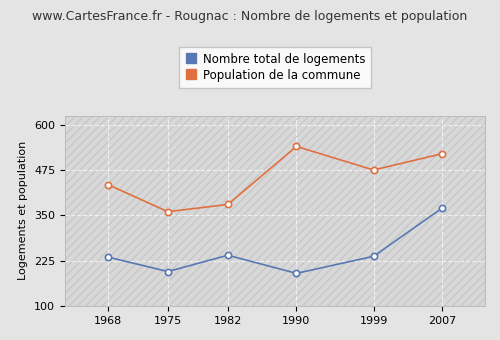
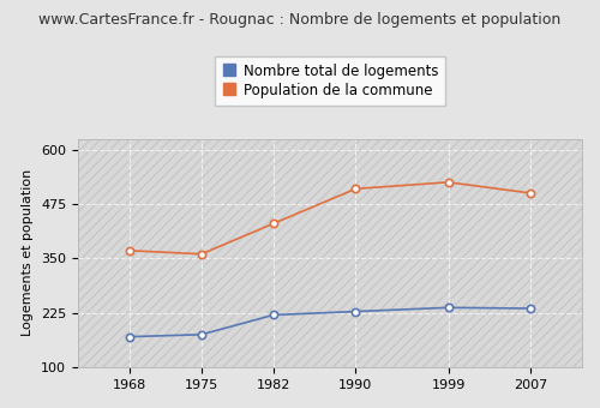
Nombre total de logements/1968: 235 -> 170
Population de la commune/1968: 435 -> 368
Nombre total de logements/1975: 195 -> 175
Nombre total de logements/1982: 240 -> 220
Population de la commune/1982: 380 -> 430
Nombre total de logements/1990: 190 -> 228
Population de la commune/1990: 540 -> 510
Population de la commune/1999: 475 -> 525
Nombre total de logements/2007: 370 -> 235
Population de la commune/2007: 520 -> 500
